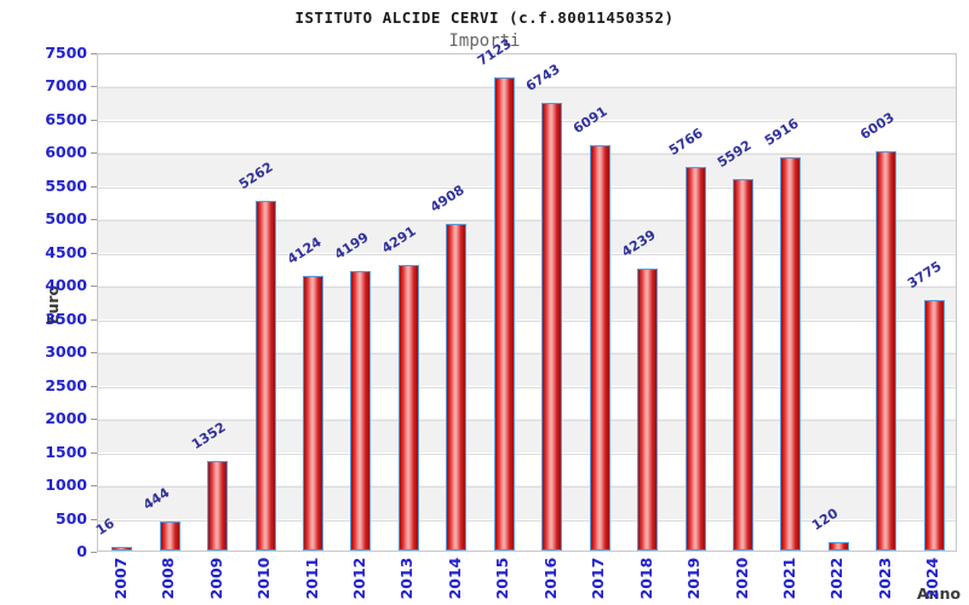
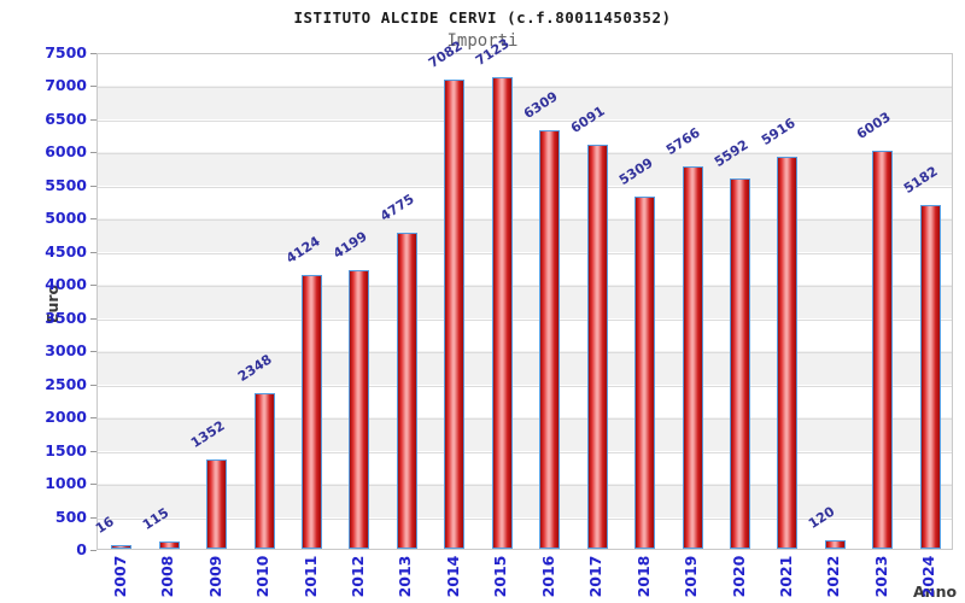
2008: 444 -> 115
2010: 5262 -> 2348
2013: 4291 -> 4775
2014: 4908 -> 7082
2016: 6743 -> 6309
2018: 4239 -> 5309
2024: 3775 -> 5182
